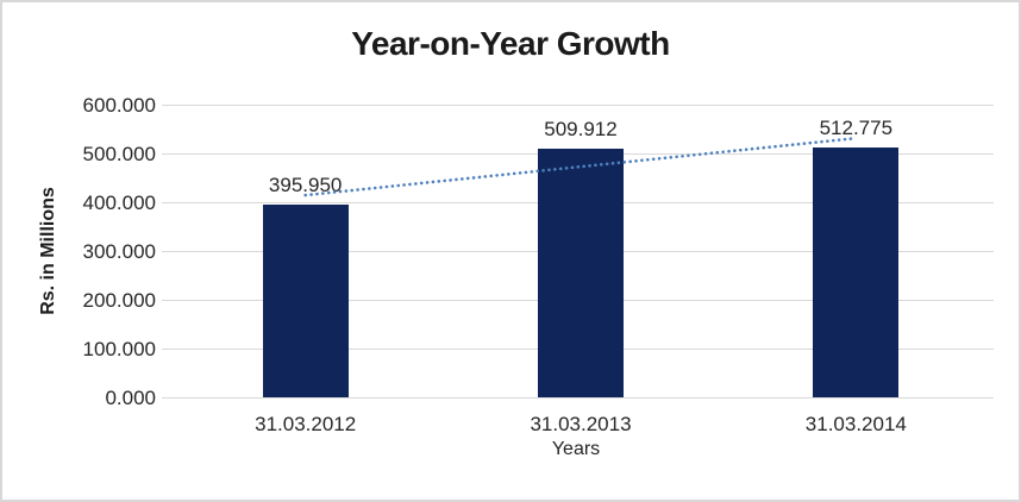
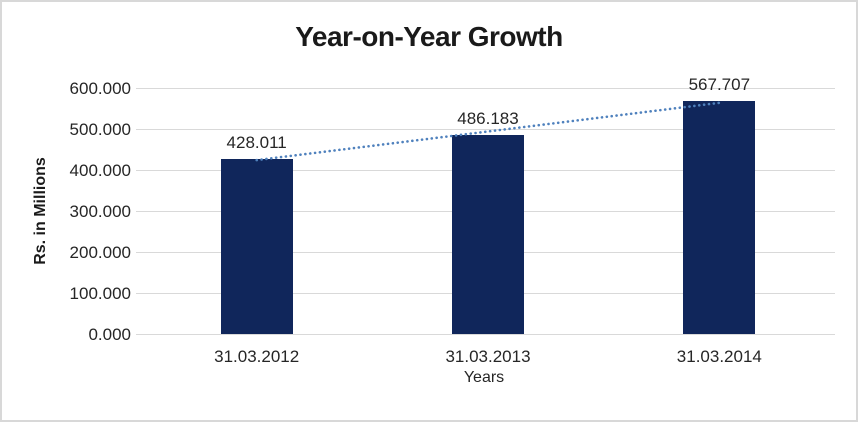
31.03.2012: 395.950 -> 428.011
31.03.2013: 509.912 -> 486.183
31.03.2014: 512.775 -> 567.707
